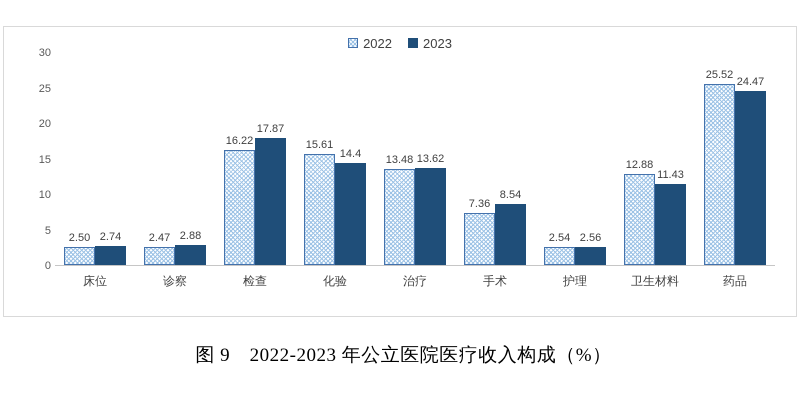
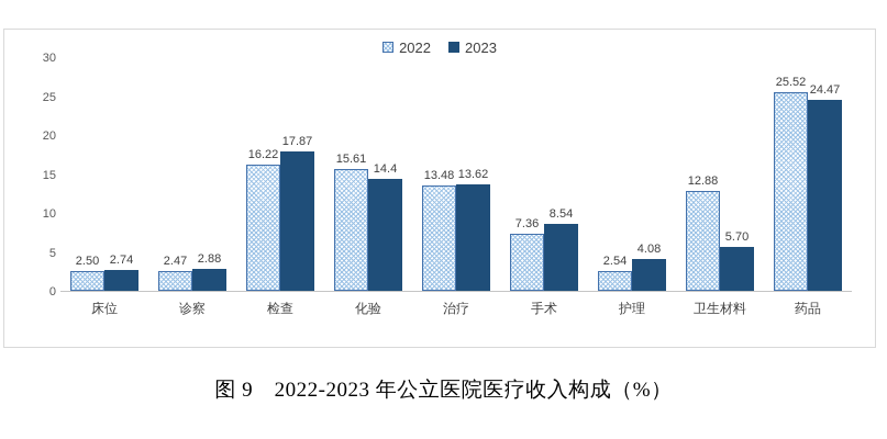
2023/护理: 2.56 -> 4.08
2023/卫生材料: 11.43 -> 5.70
